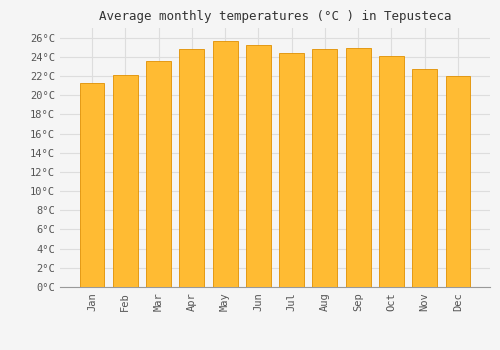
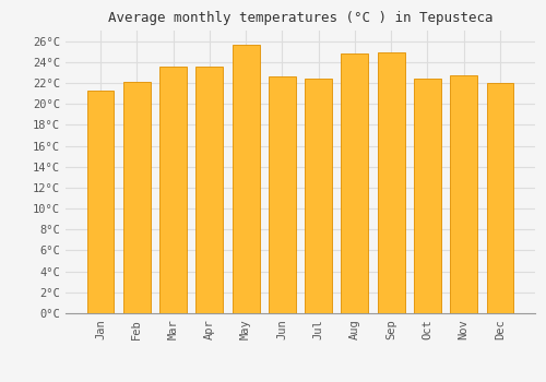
Apr: 24.8°C -> 23.6°C
Jun: 25.2°C -> 22.6°C
Jul: 24.4°C -> 22.4°C
Oct: 24.1°C -> 22.4°C
